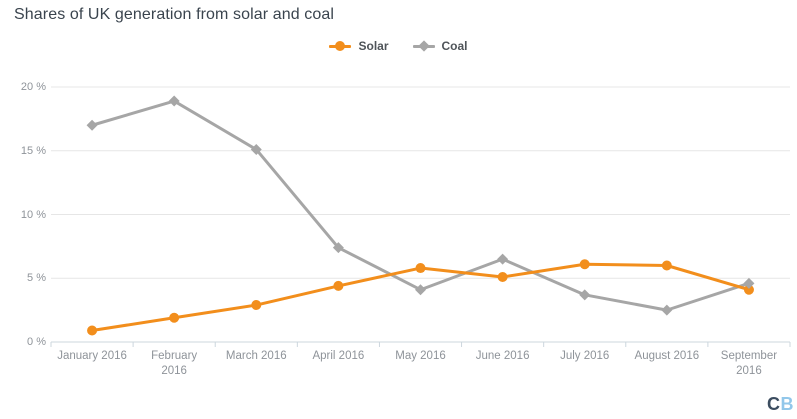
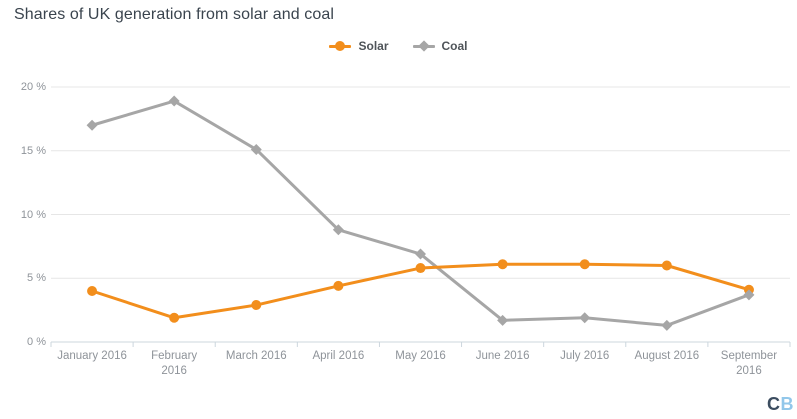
Solar/January 2016: 0.9% -> 4.0%
Coal/April 2016: 7.4% -> 8.8%
Coal/May 2016: 4.1% -> 6.9%
Solar/June 2016: 5.1% -> 6.1%
Coal/June 2016: 6.5% -> 1.7%
Coal/July 2016: 3.7% -> 1.9%
Coal/August 2016: 2.5% -> 1.3%
Coal/September 2016: 4.6% -> 3.7%
